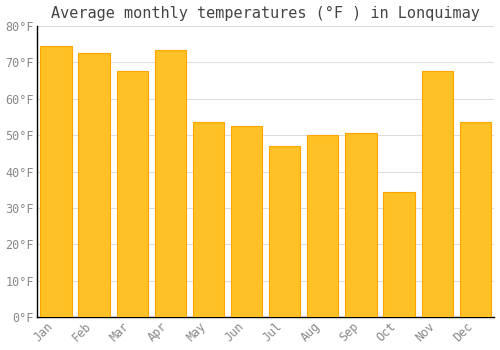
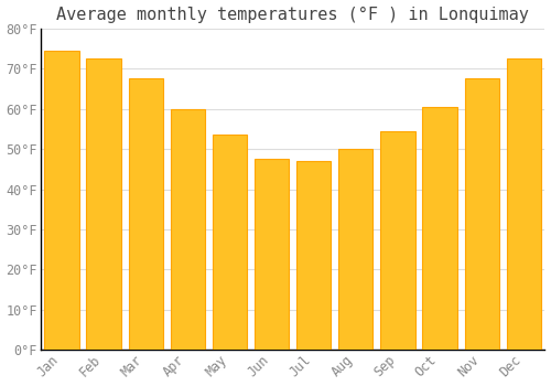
Apr: 73.5°F -> 60.0°F
Jun: 52.5°F -> 47.5°F
Sep: 50.5°F -> 54.5°F
Oct: 34.5°F -> 60.5°F
Dec: 53.5°F -> 72.5°F
